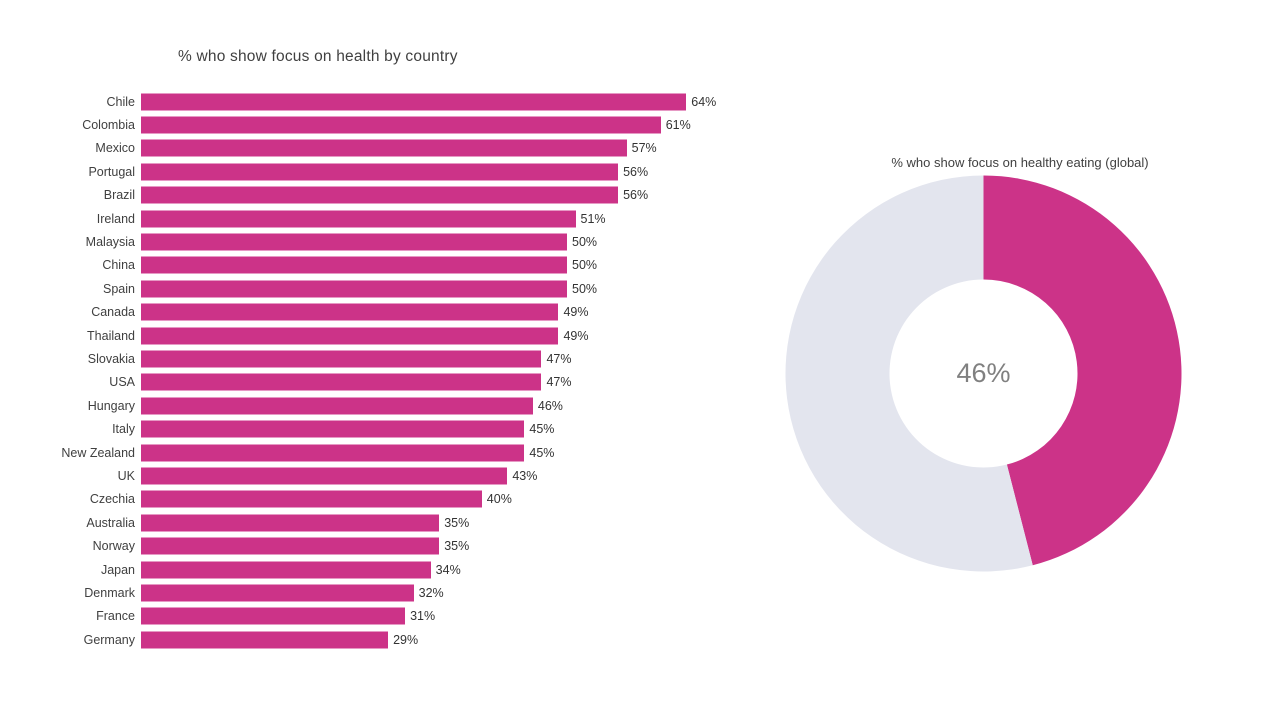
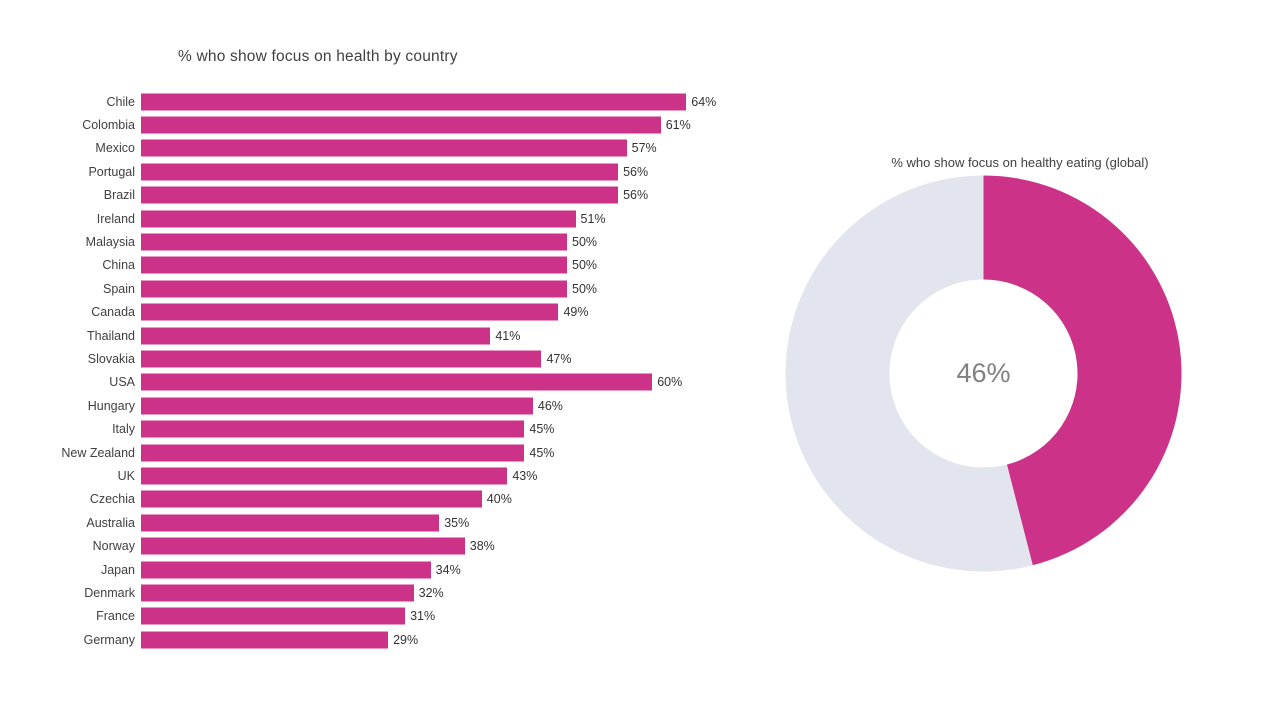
% who show focus on health by country/Thailand: 49% -> 41%
% who show focus on health by country/USA: 47% -> 60%
% who show focus on health by country/Norway: 35% -> 38%
